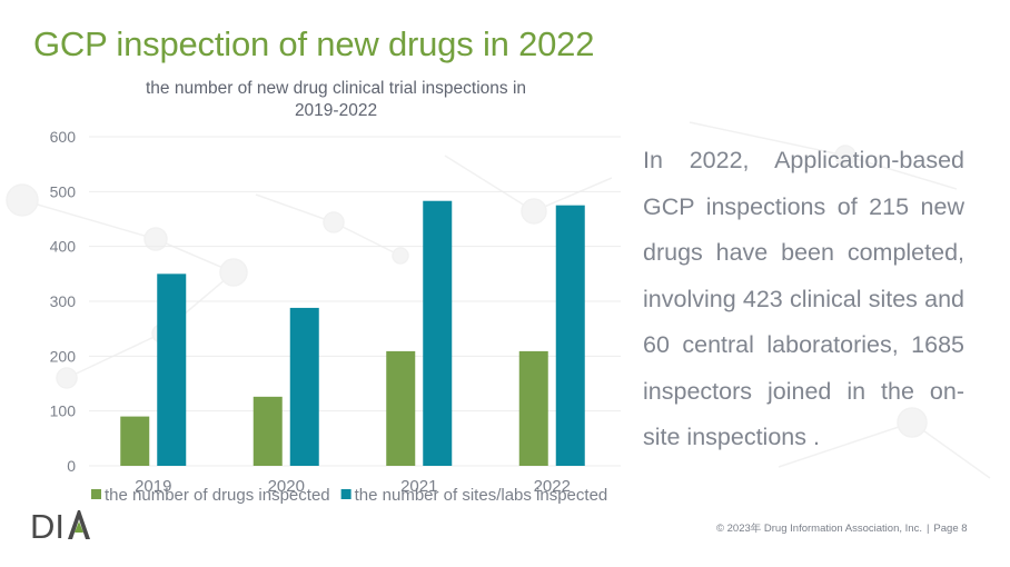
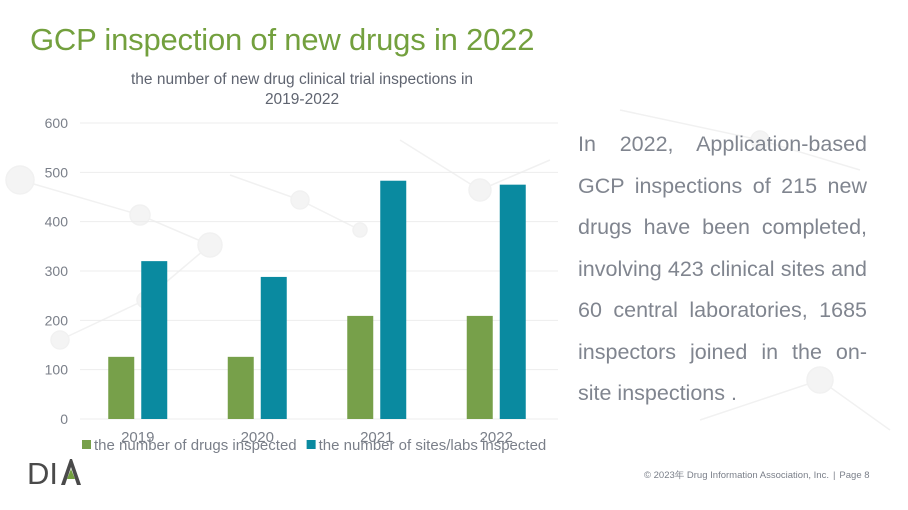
the number of drugs inspected/2019: 90 -> 130
the number of sites/labs inspected/2019: 350 -> 320
